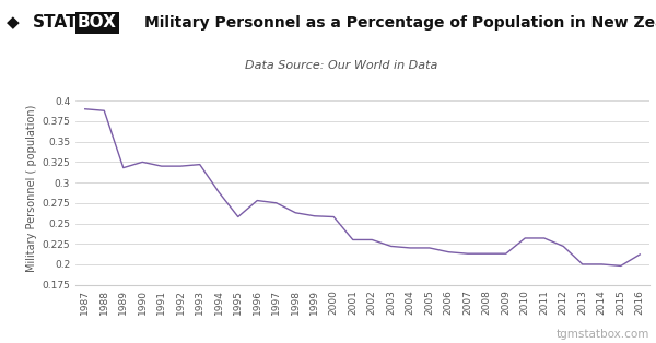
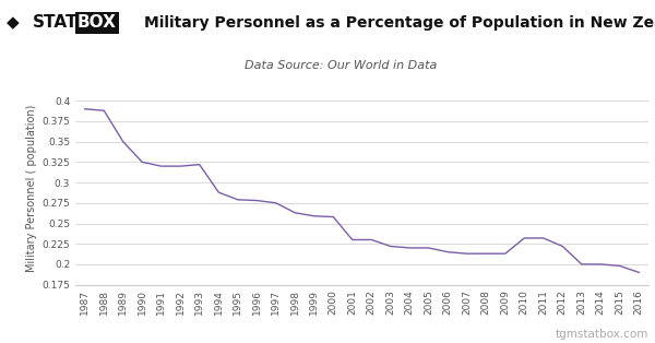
1989: 0.318 -> 0.350
1995: 0.258 -> 0.279
2016: 0.212 -> 0.190
